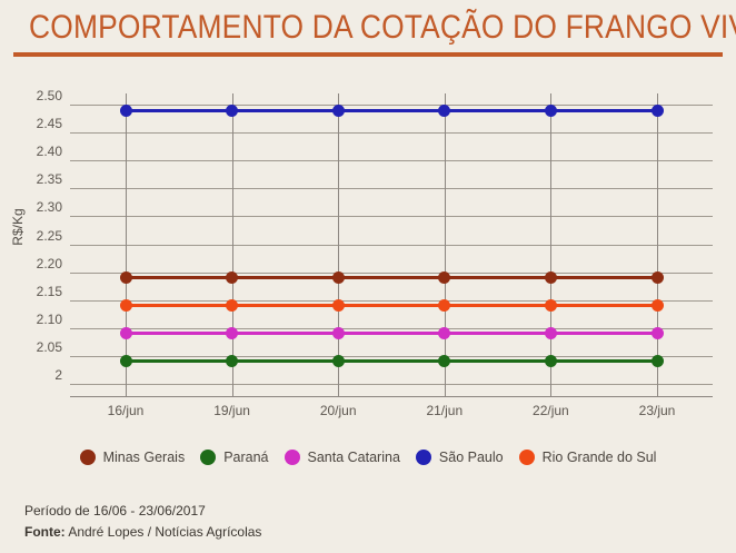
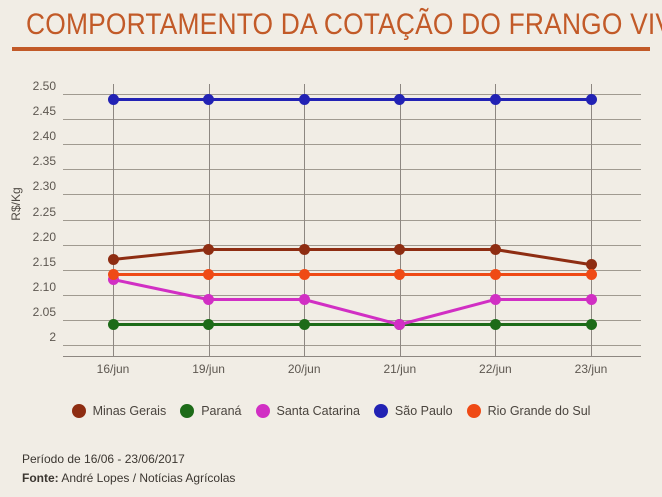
Minas Gerais/16/jun: 2.19 -> 2.17
Santa Catarina/16/jun: 2.09 -> 2.13
Santa Catarina/21/jun: 2.09 -> 2.04
Minas Gerais/23/jun: 2.19 -> 2.16
